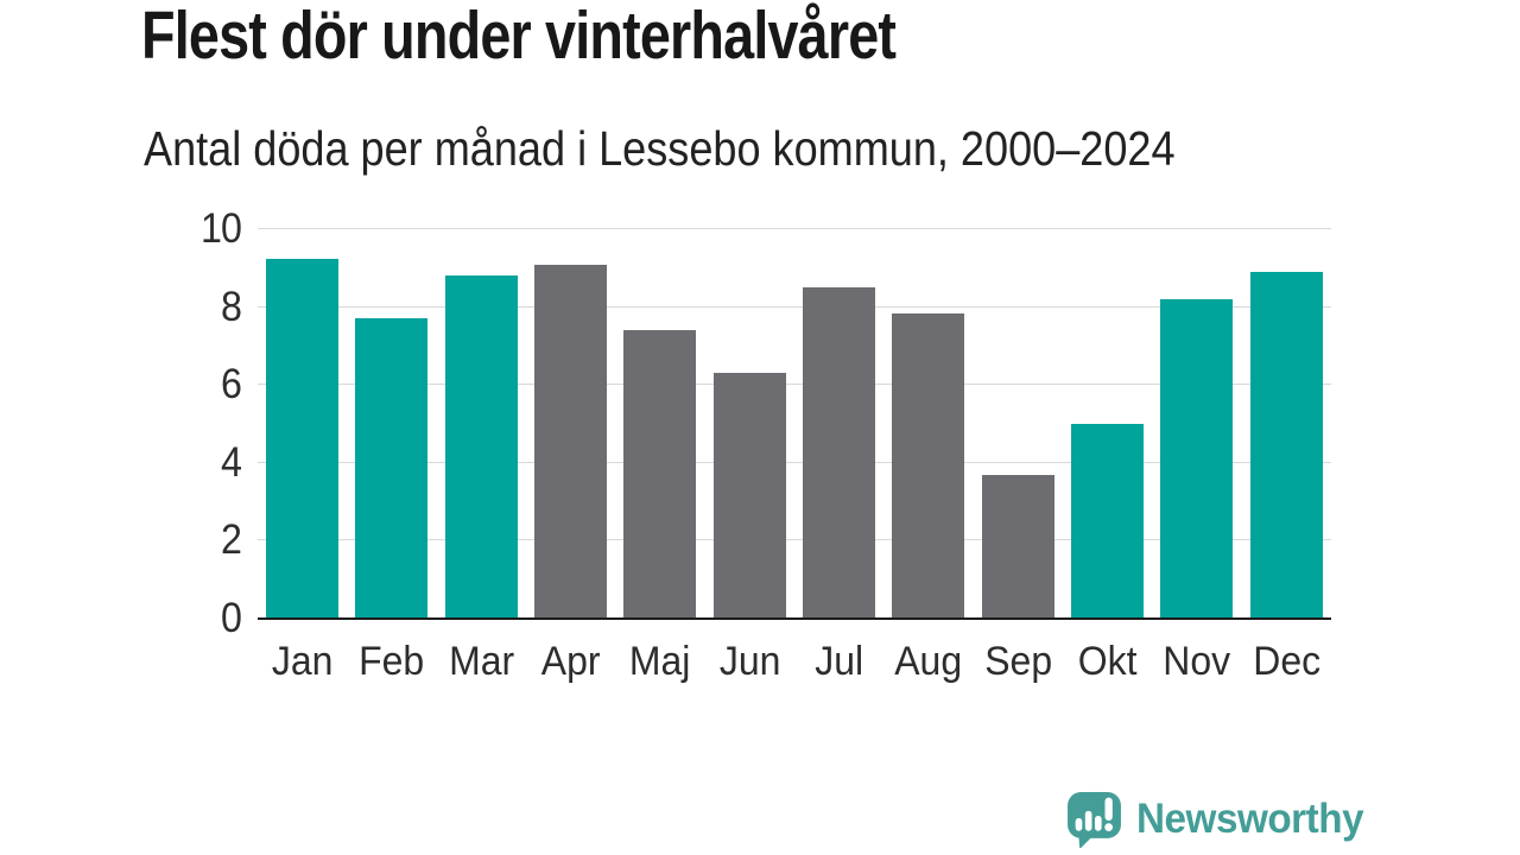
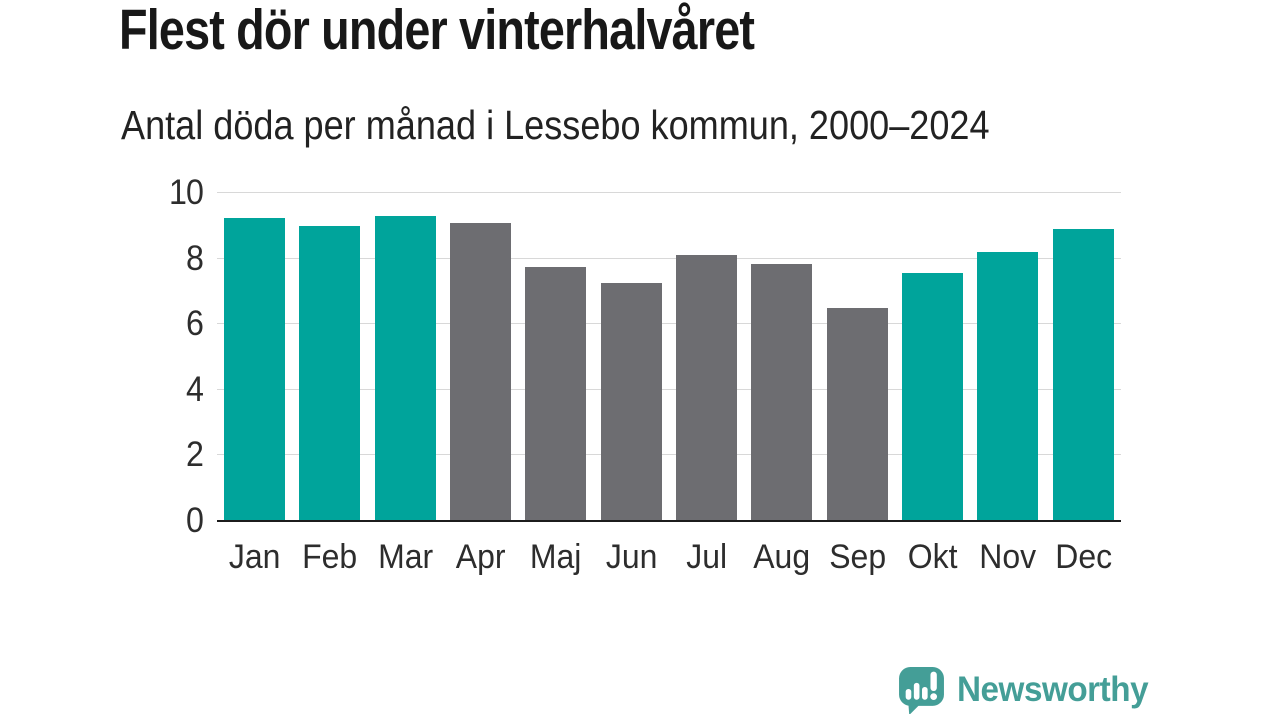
Feb: 7.7 -> 9.0
Mar: 8.8 -> 9.3
Maj: 7.4 -> 7.8
Jun: 6.3 -> 7.2
Jul: 8.5 -> 8.1
Sep: 3.7 -> 6.5
Okt: 5.0 -> 7.5
